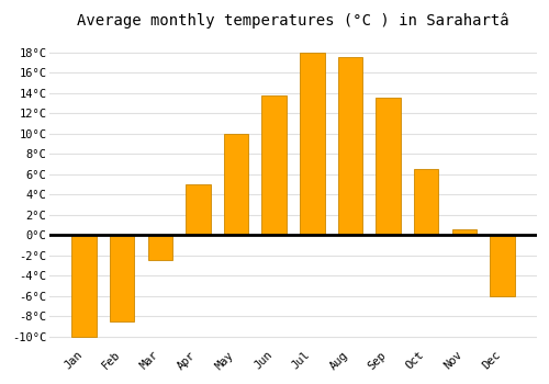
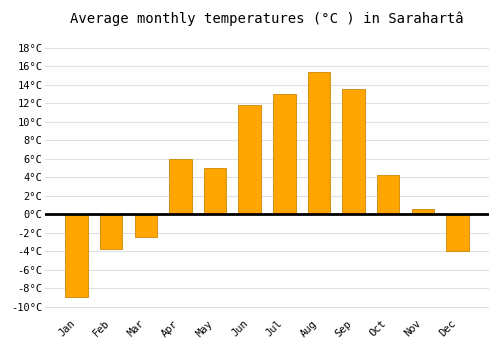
Jan: -10.0°C -> -9.0°C
Feb: -8.5°C -> -3.8°C
Apr: 5.0°C -> 6.0°C
May: 10.0°C -> 5.0°C
Jun: 13.7°C -> 11.8°C
Jul: 18.0°C -> 13.0°C
Aug: 17.5°C -> 15.4°C
Oct: 6.5°C -> 4.2°C
Dec: -6.0°C -> -4.0°C
